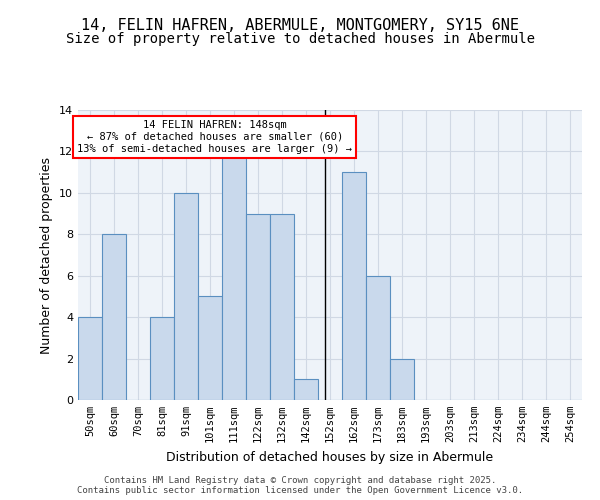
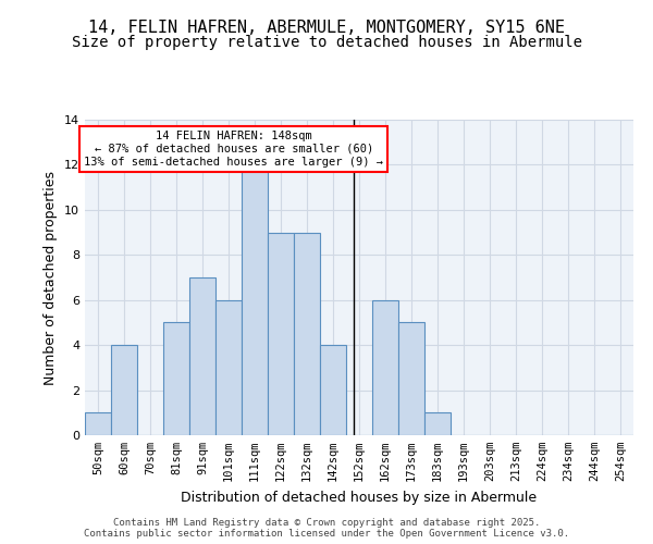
50sqm: 4 -> 1
60sqm: 8 -> 4
81sqm: 4 -> 5
91sqm: 10 -> 7
101sqm: 5 -> 6
142sqm: 1 -> 4
162sqm: 11 -> 6
173sqm: 6 -> 5
183sqm: 2 -> 1
